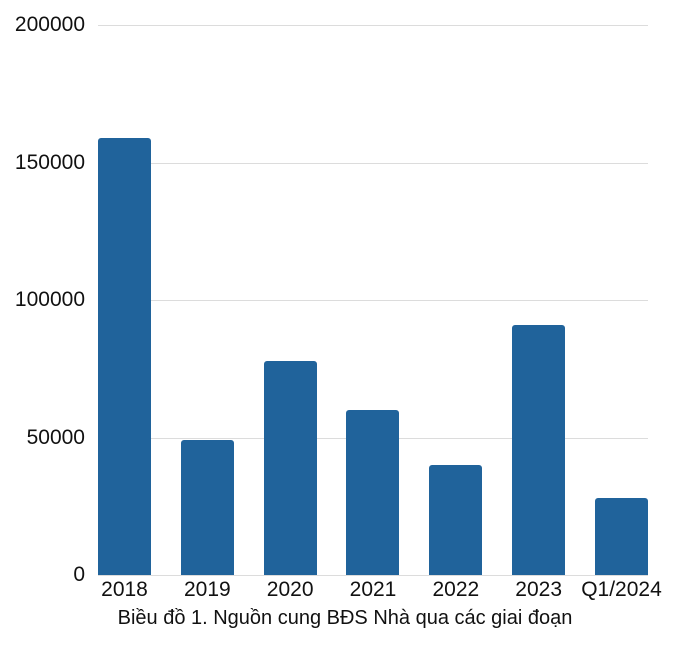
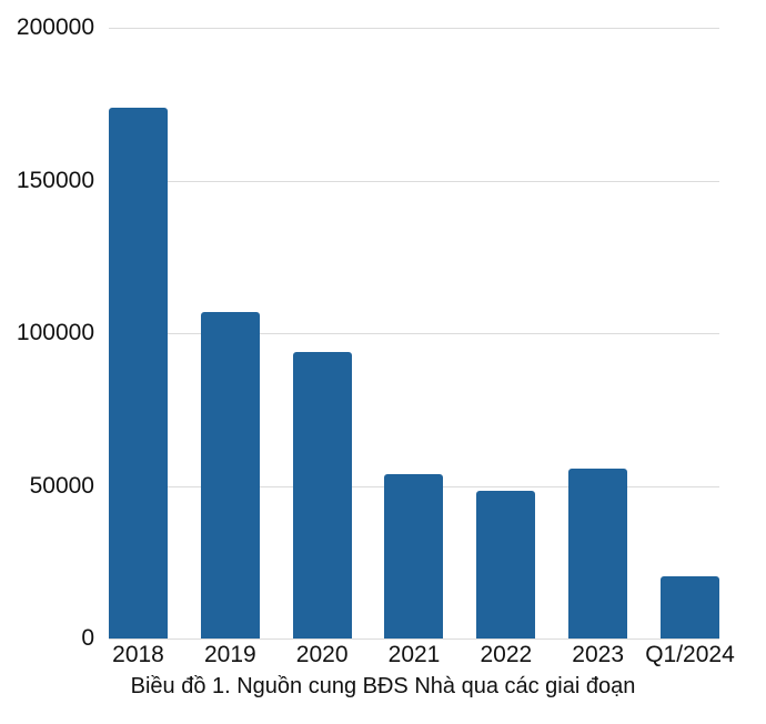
2018: 159000 -> 174000
2019: 49000 -> 107000
2020: 78000 -> 94000
2021: 60000 -> 54000
2022: 40000 -> 48000
2023: 91000 -> 56000
Q1/2024: 28000 -> 20000
